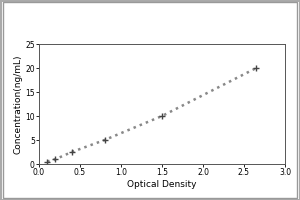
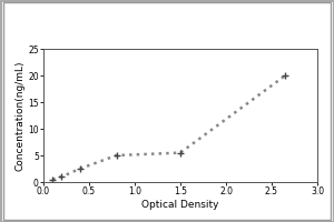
1.5: 10.0 -> 5.5
